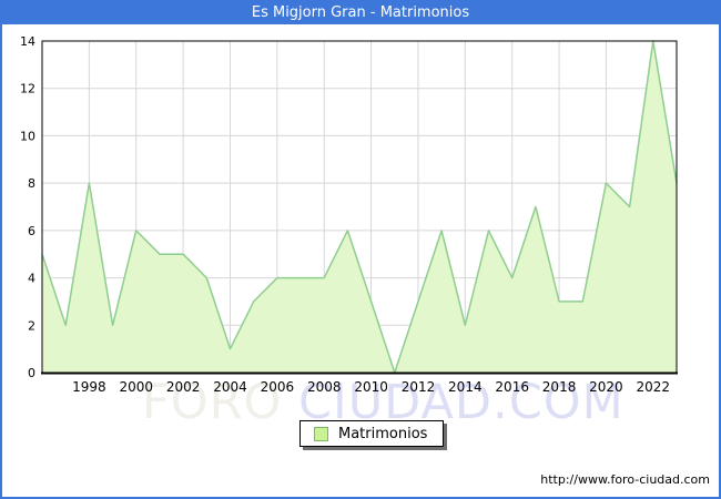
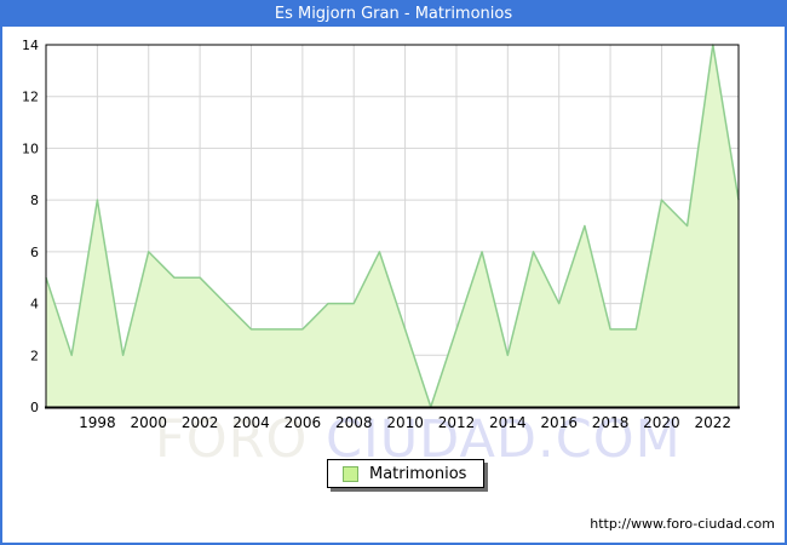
2004: 1 -> 3
2006: 4 -> 3
